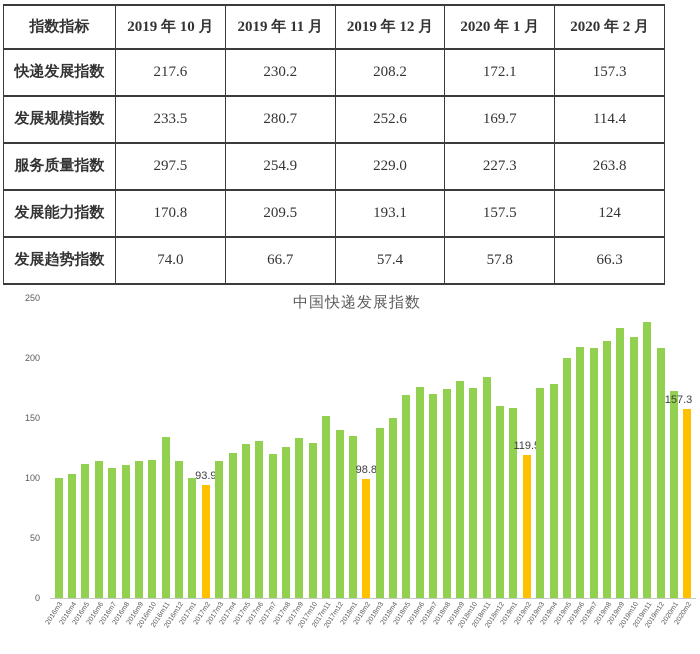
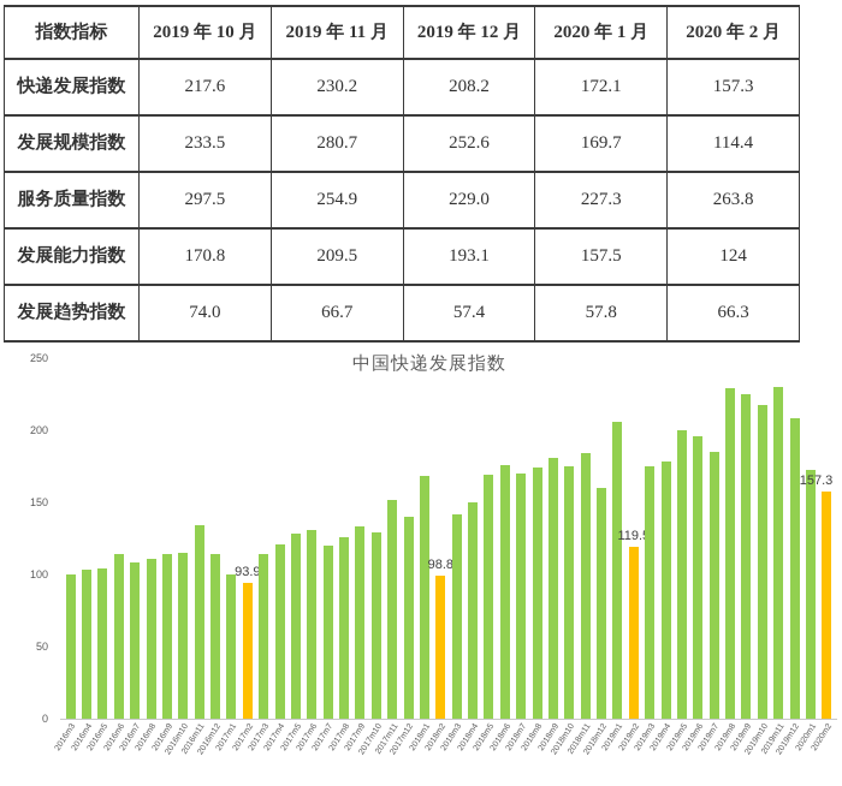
2016m5: 112 -> 104
2018m1: 135 -> 168
2019m1: 158 -> 206
2019m6: 209 -> 196
2019m7: 208 -> 185
2019m8: 214 -> 229
